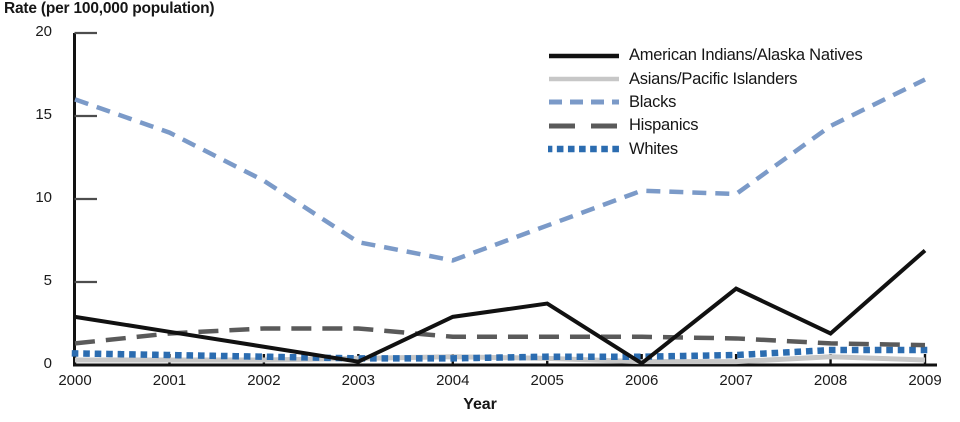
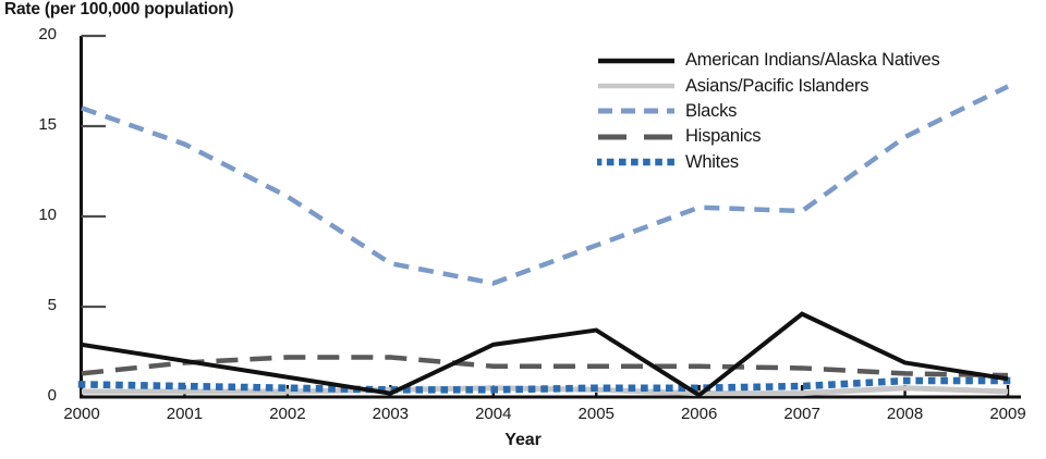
American Indians/Alaska Natives/2009: 6.9 -> 1.0
